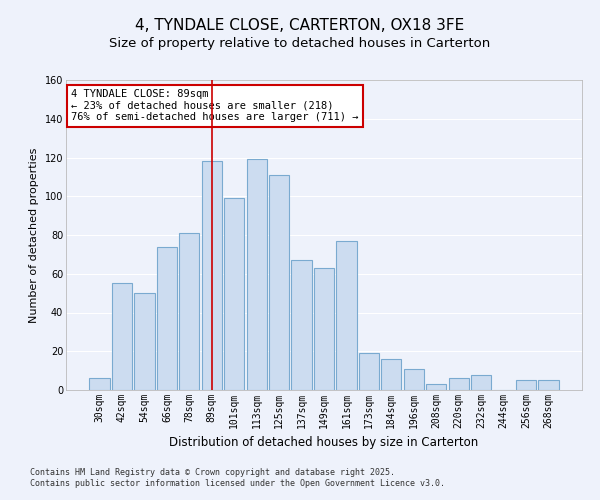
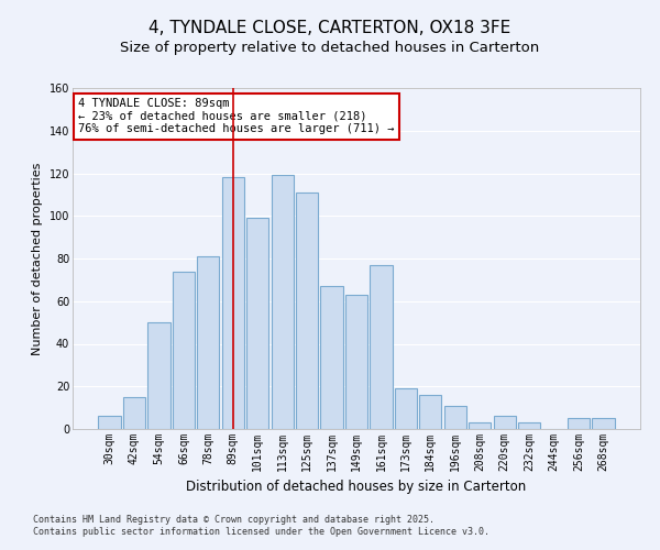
42sqm: 55 -> 15
232sqm: 8 -> 3
